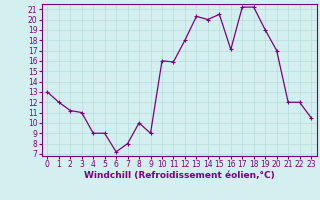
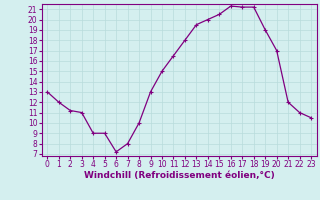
9: 9.0 -> 13.0
10: 16.0 -> 15.0
11: 15.9 -> 16.5
13: 20.3 -> 19.5
16: 17.1 -> 21.3
22: 12.0 -> 11.0
